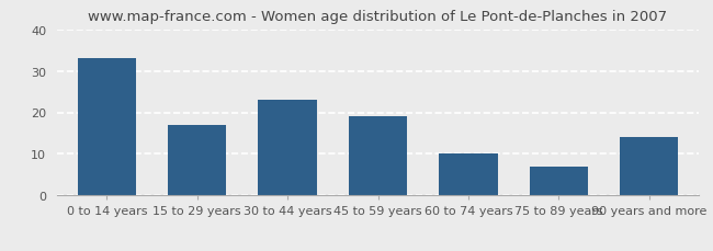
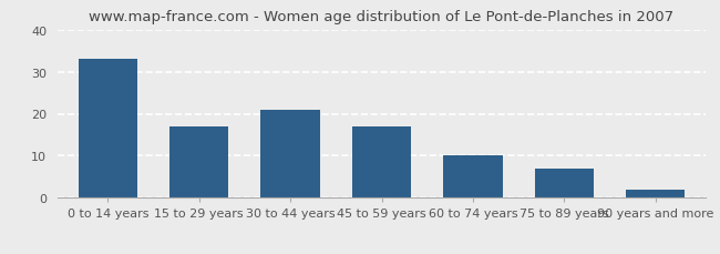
30 to 44 years: 23 -> 21
45 to 59 years: 19 -> 17
90 years and more: 14 -> 2
